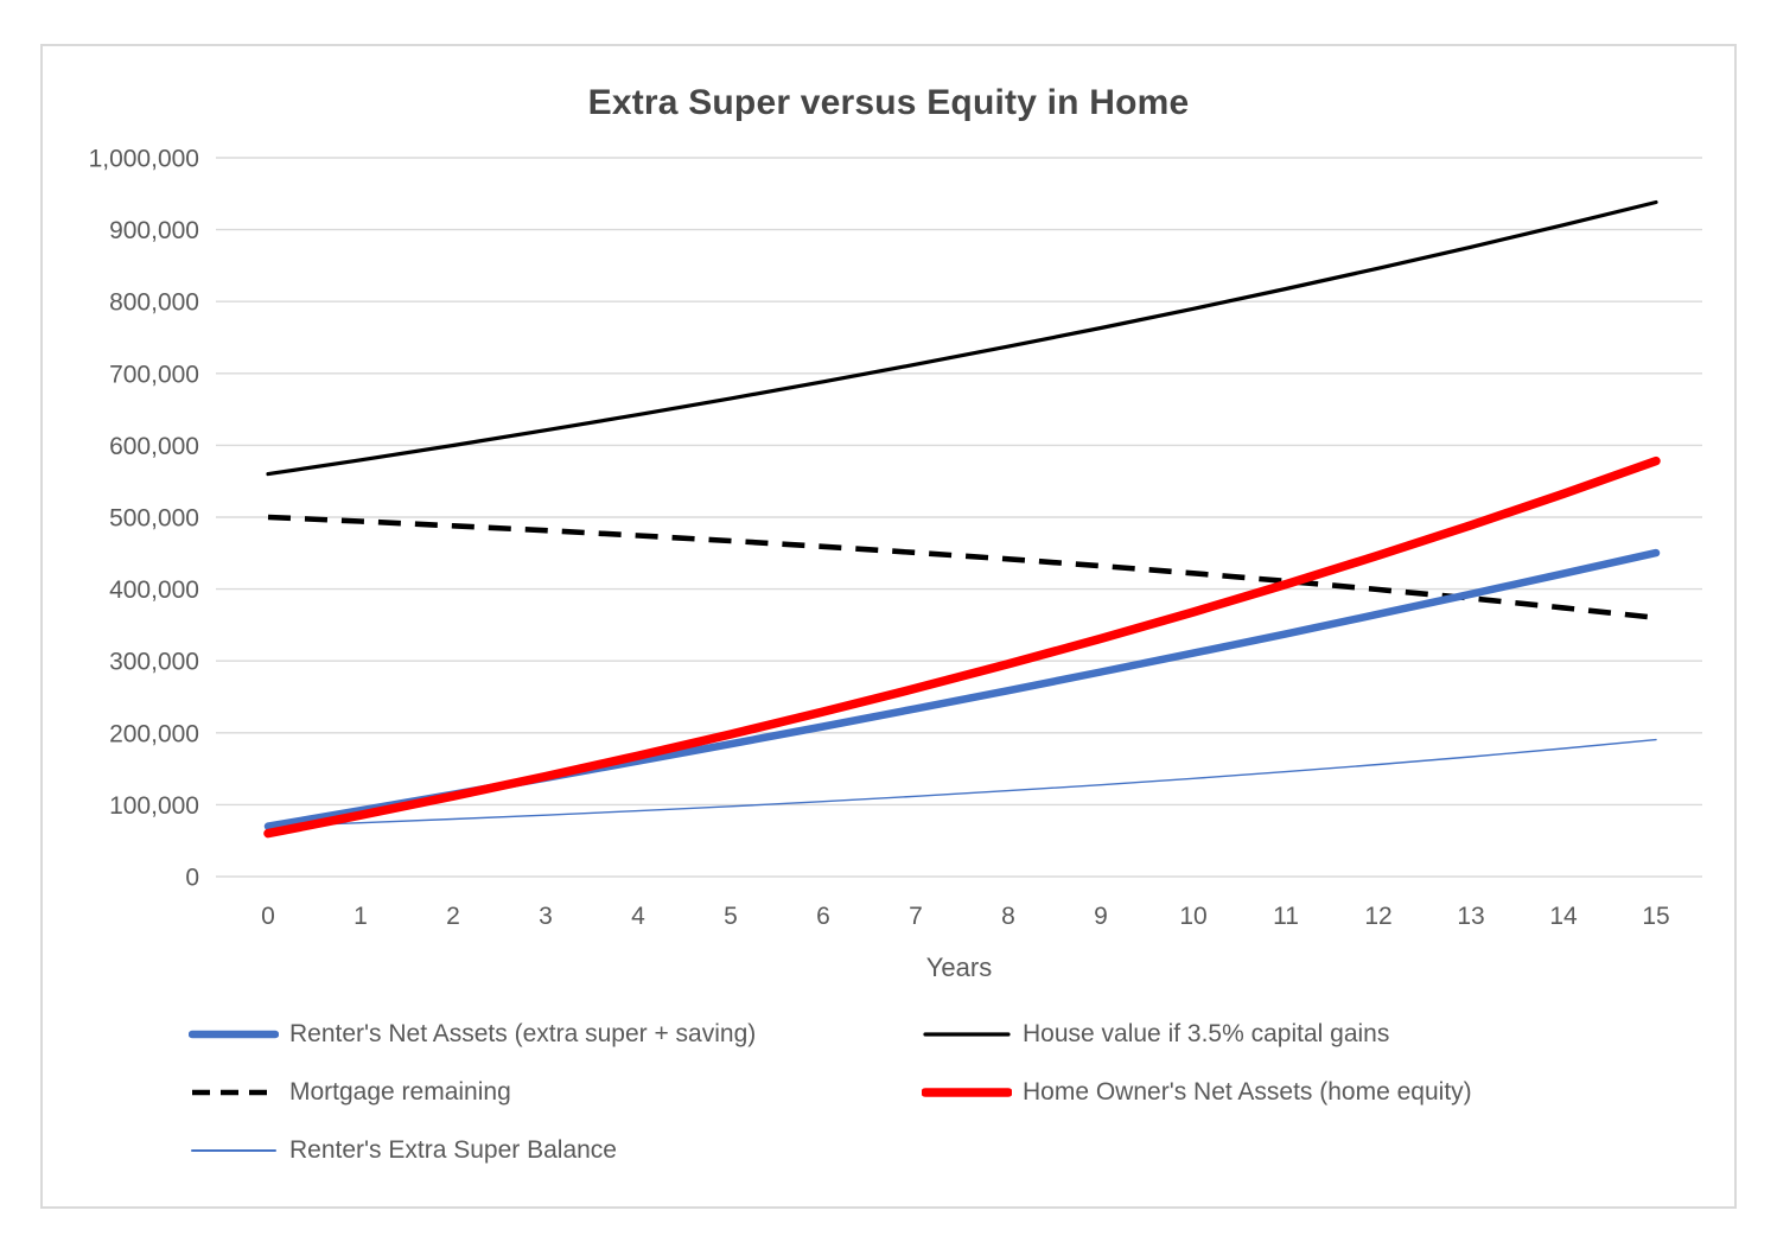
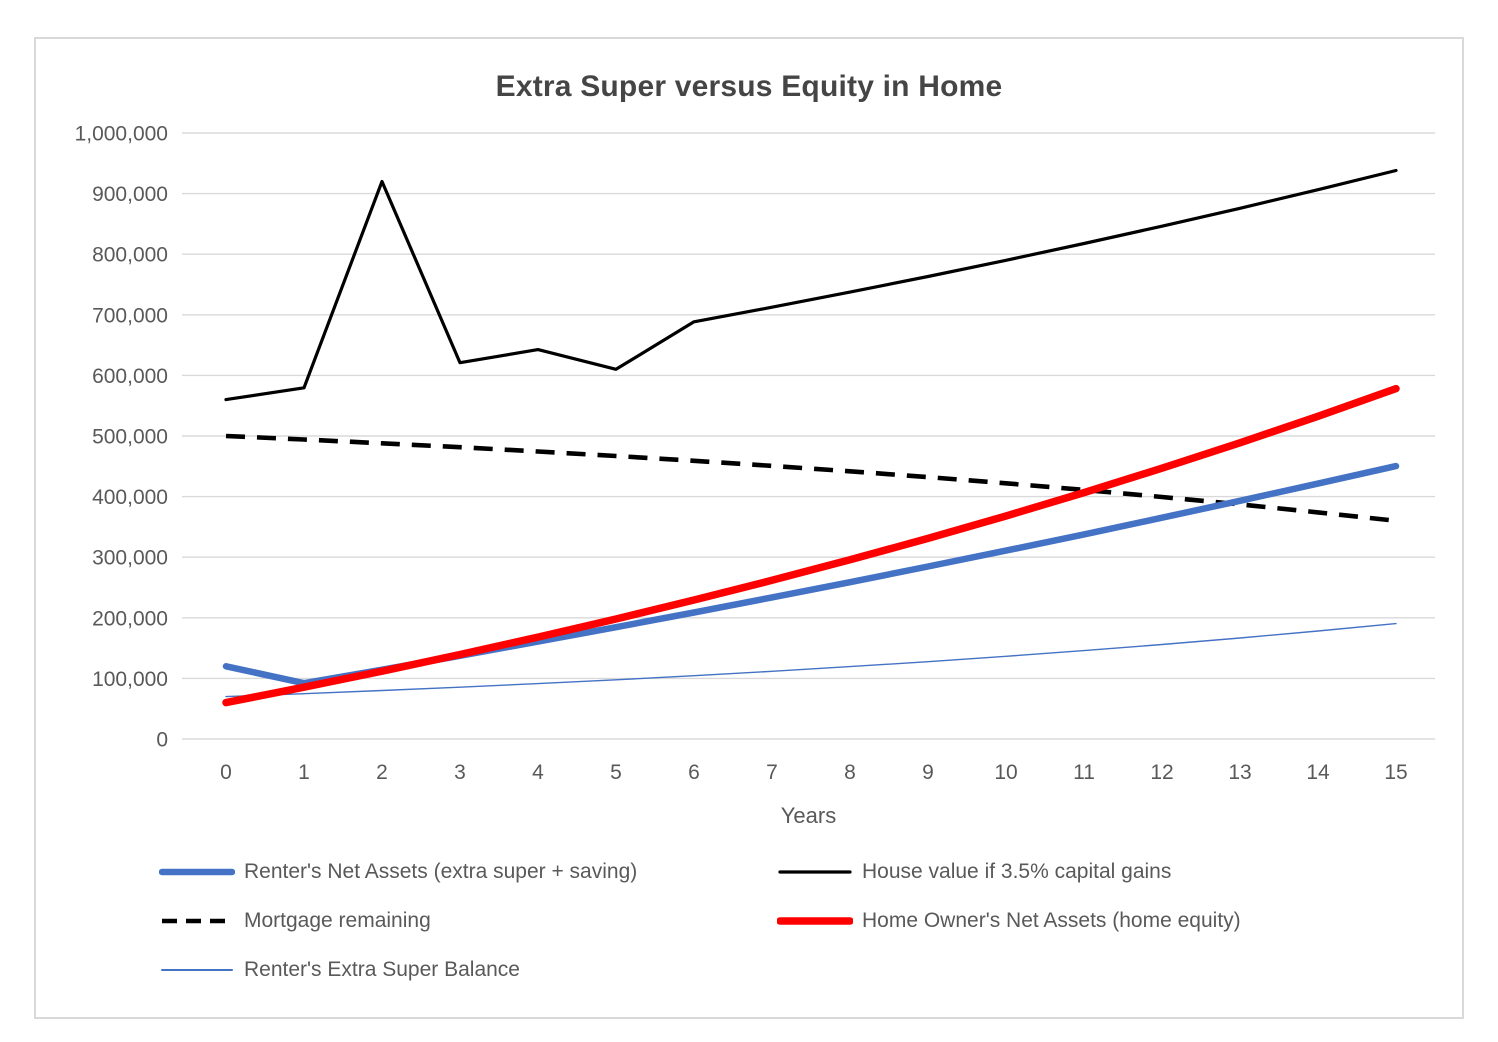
Renter's Net Assets (extra super + saving)/0: 70000 -> 120000
House value if 3.5% capital gains/2: 600000 -> 920000
House value if 3.5% capital gains/5: 670000 -> 610000
